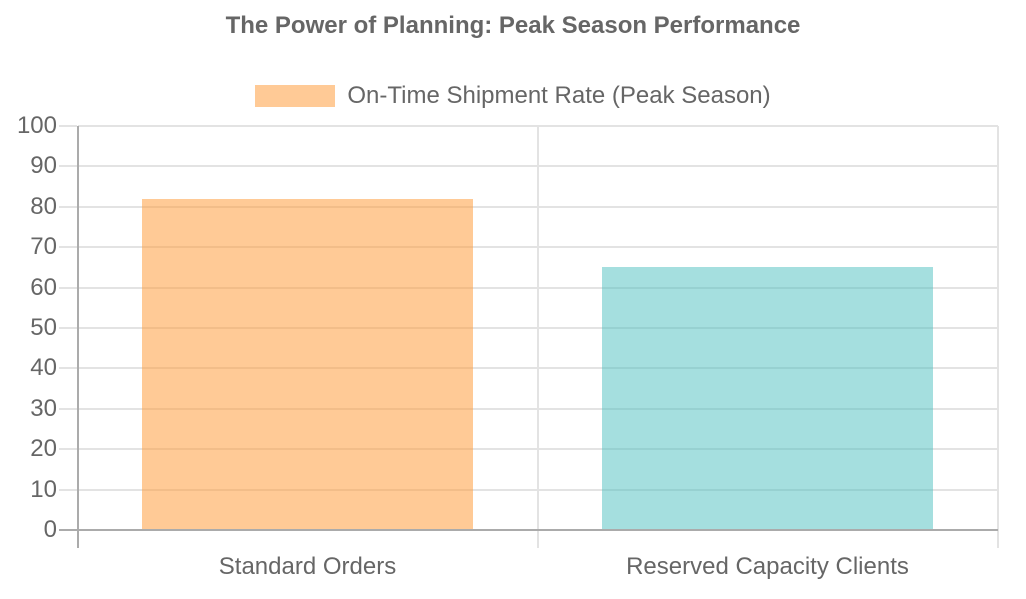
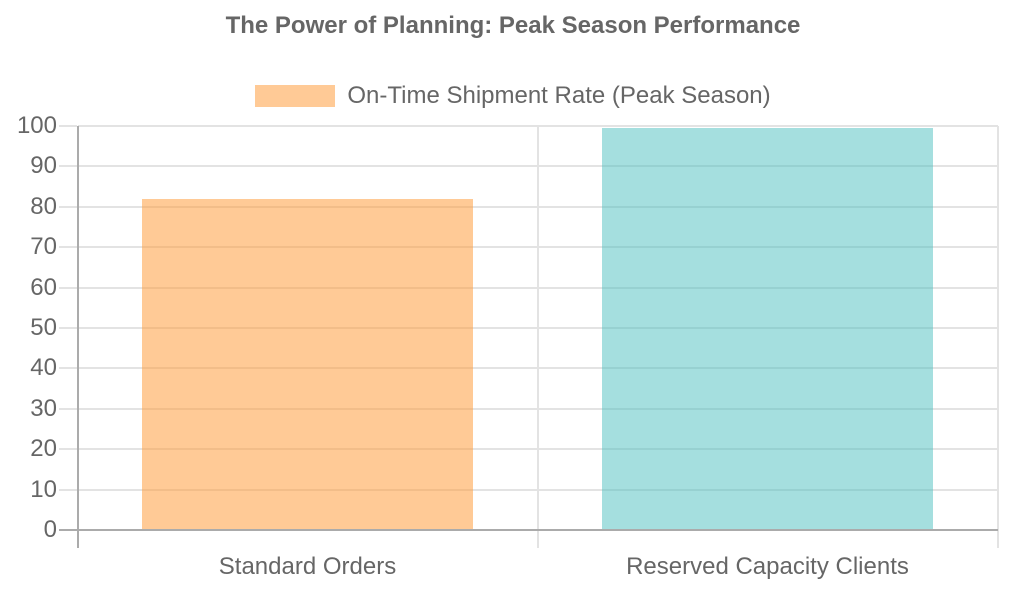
Reserved Capacity Clients: 65 -> 100
